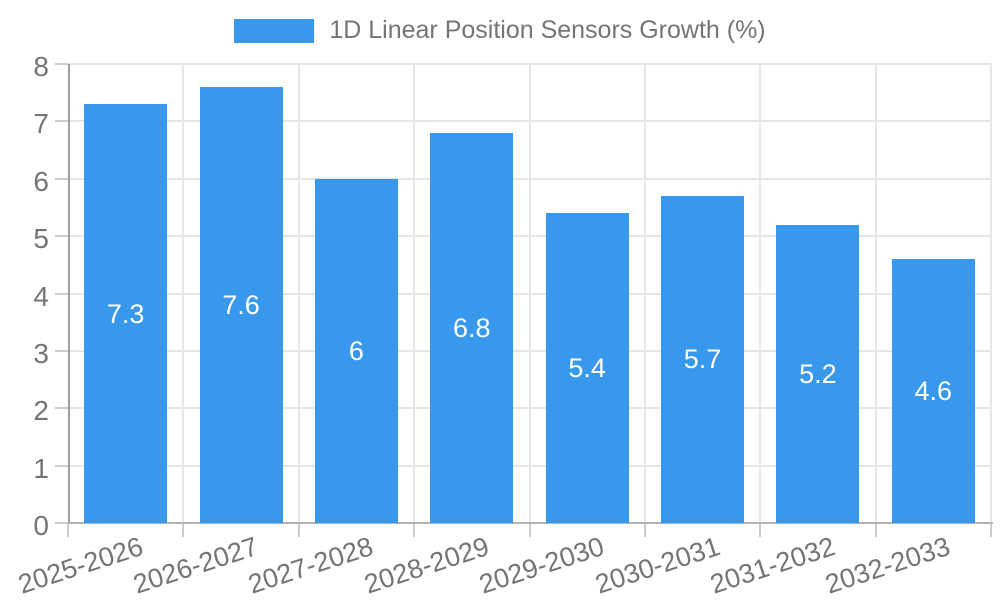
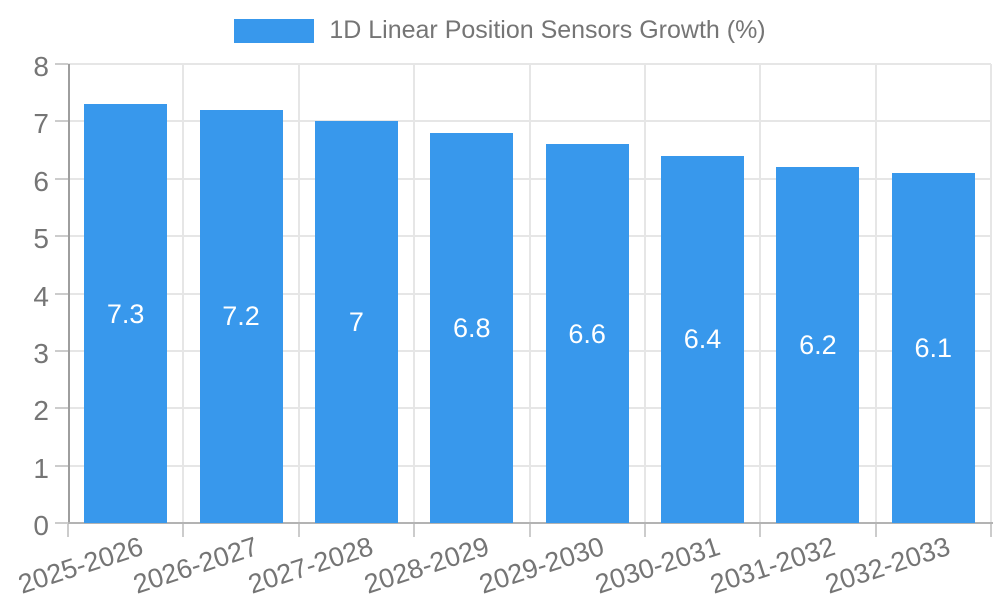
2026-2027: 7.6 -> 7.2
2027-2028: 6 -> 7
2029-2030: 5.4 -> 6.6
2030-2031: 5.7 -> 6.4
2031-2032: 5.2 -> 6.2
2032-2033: 4.6 -> 6.1
